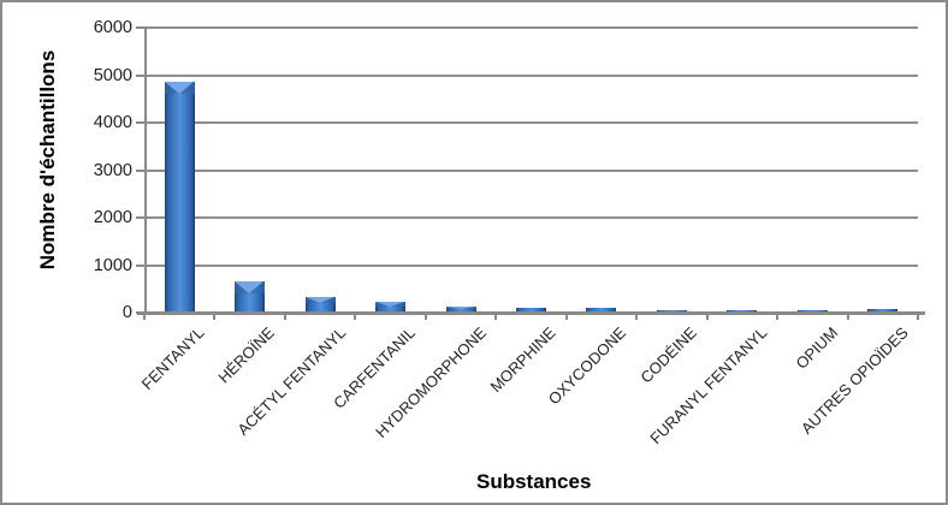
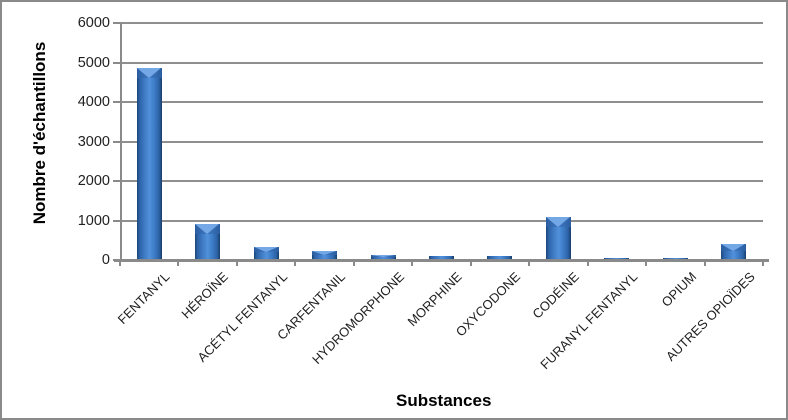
HÉROÏNE: 700 -> 900
CODÉINE: 100 -> 1100
AUTRES OPIOÏDES: 100 -> 400
